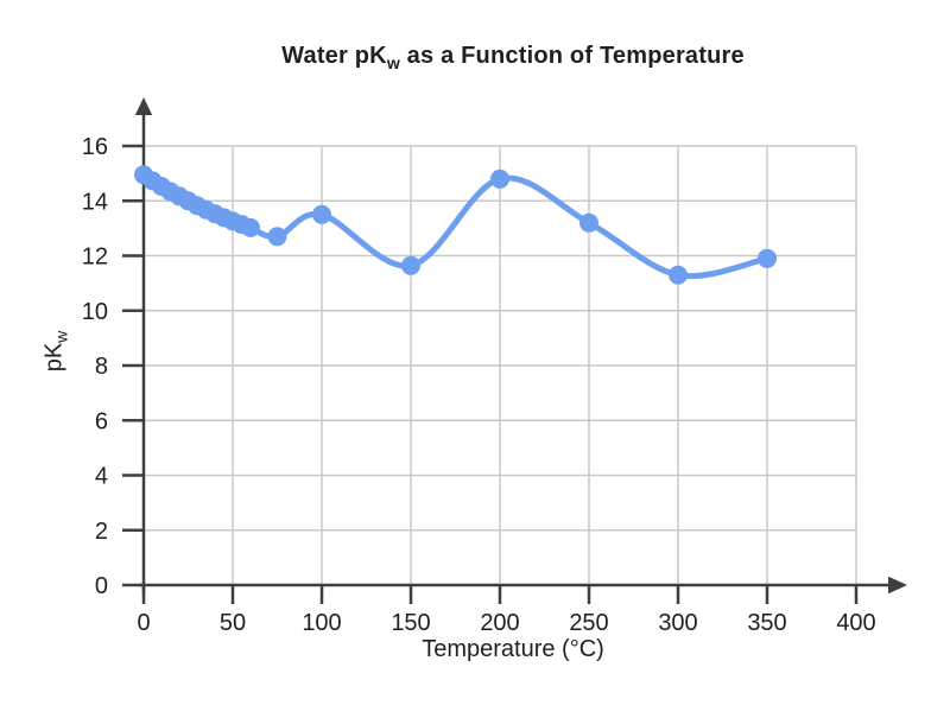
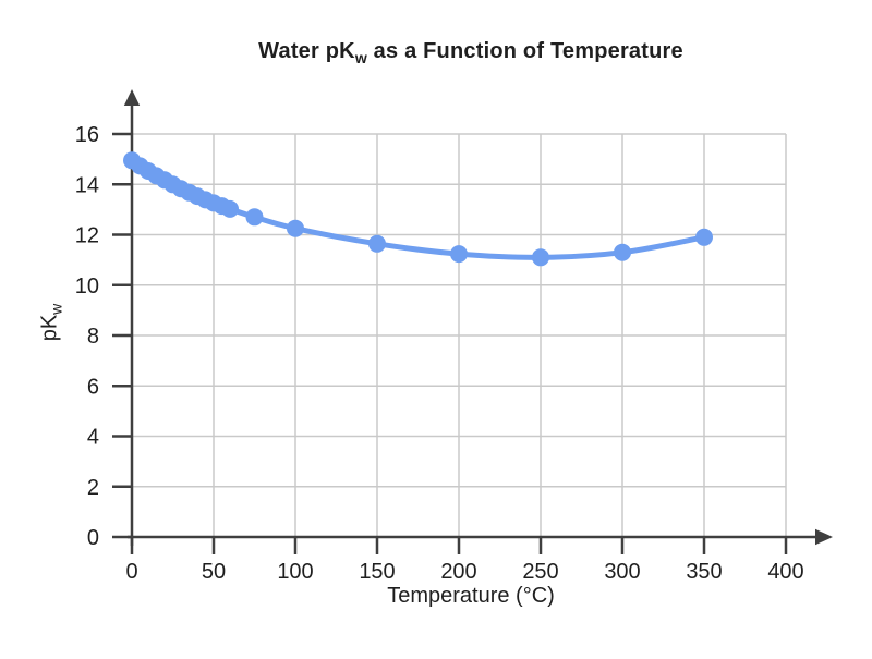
100: 13.5 -> 12.2
200: 14.8 -> 11.2
250: 13.2 -> 11.1
